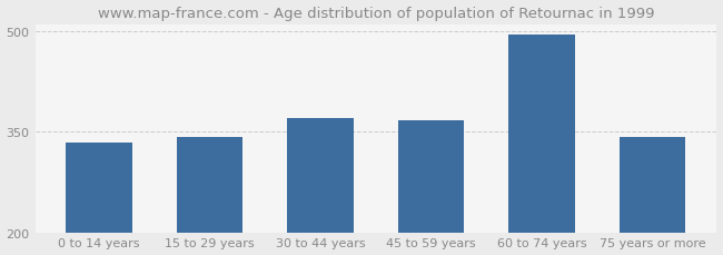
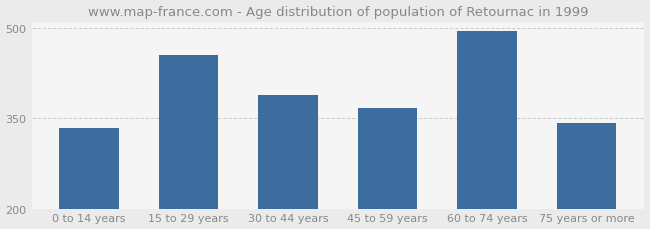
15 to 29 years: 341 -> 454
30 to 44 years: 370 -> 388
